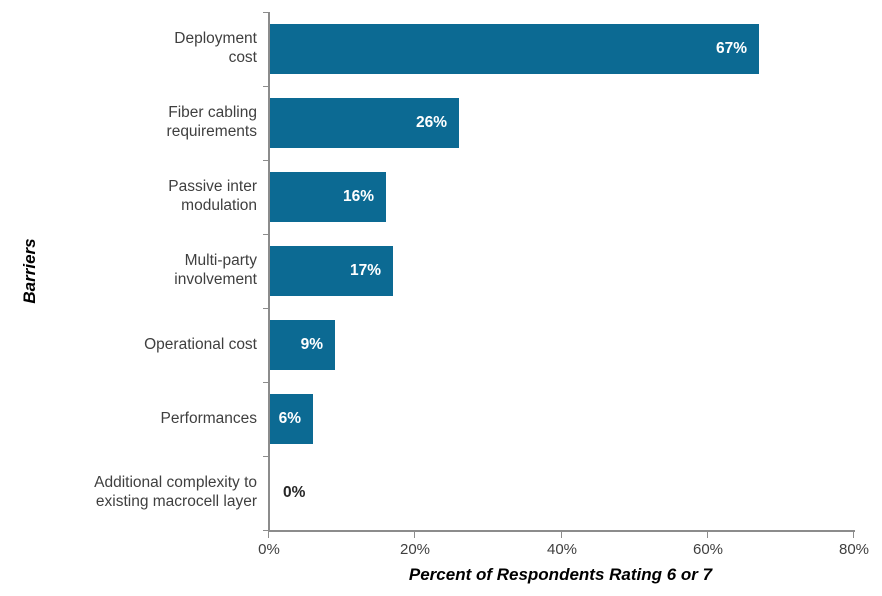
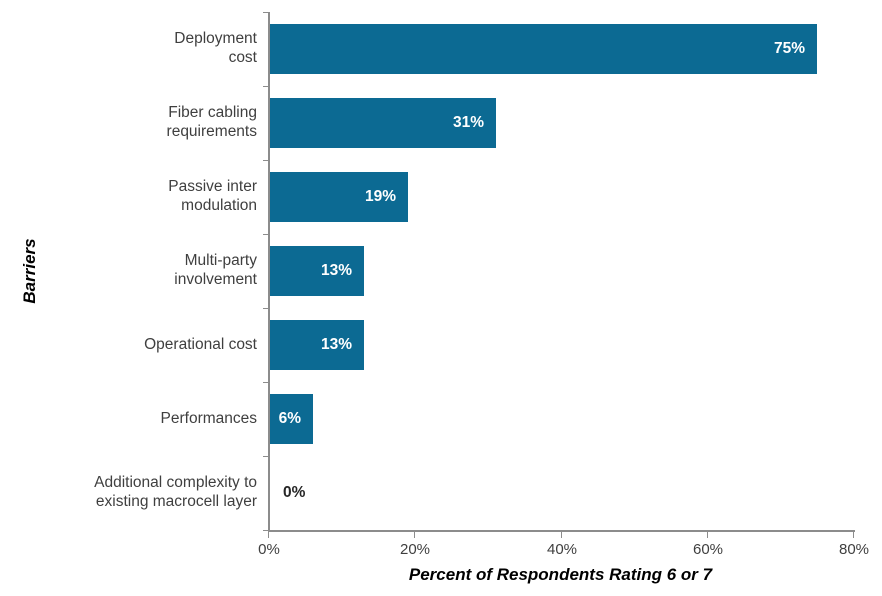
Deployment cost: 67% -> 75%
Fiber cabling requirements: 26% -> 31%
Passive inter modulation: 16% -> 19%
Multi-party involvement: 17% -> 13%
Operational cost: 9% -> 13%
